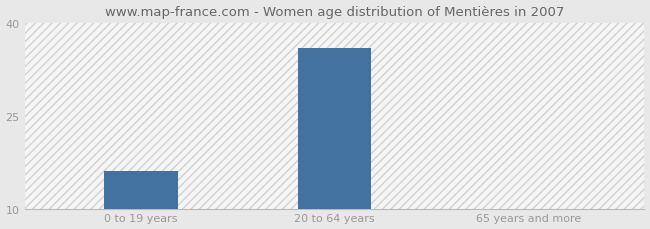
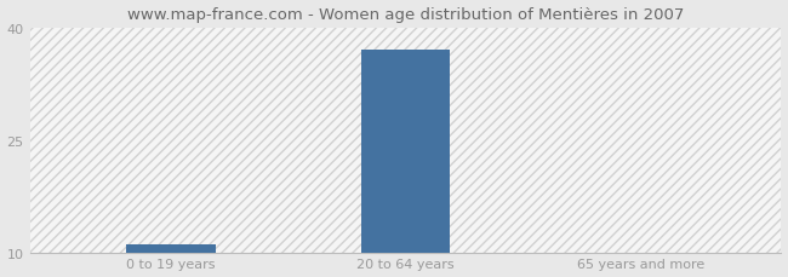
0 to 19 years: 16 -> 11
20 to 64 years: 36 -> 37
